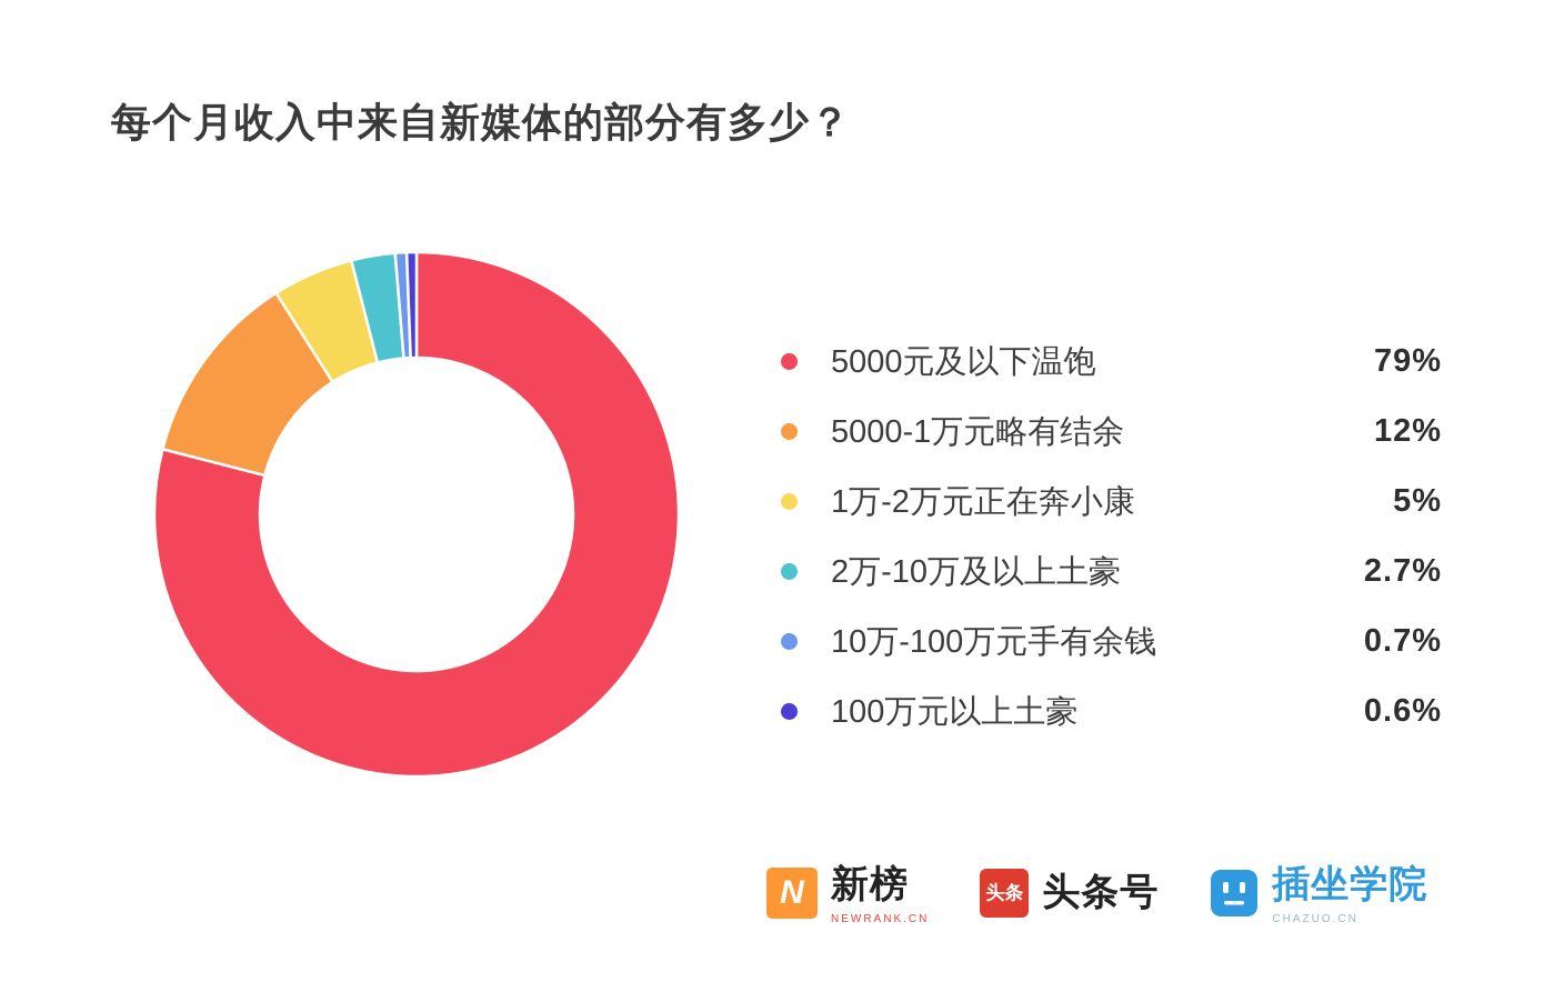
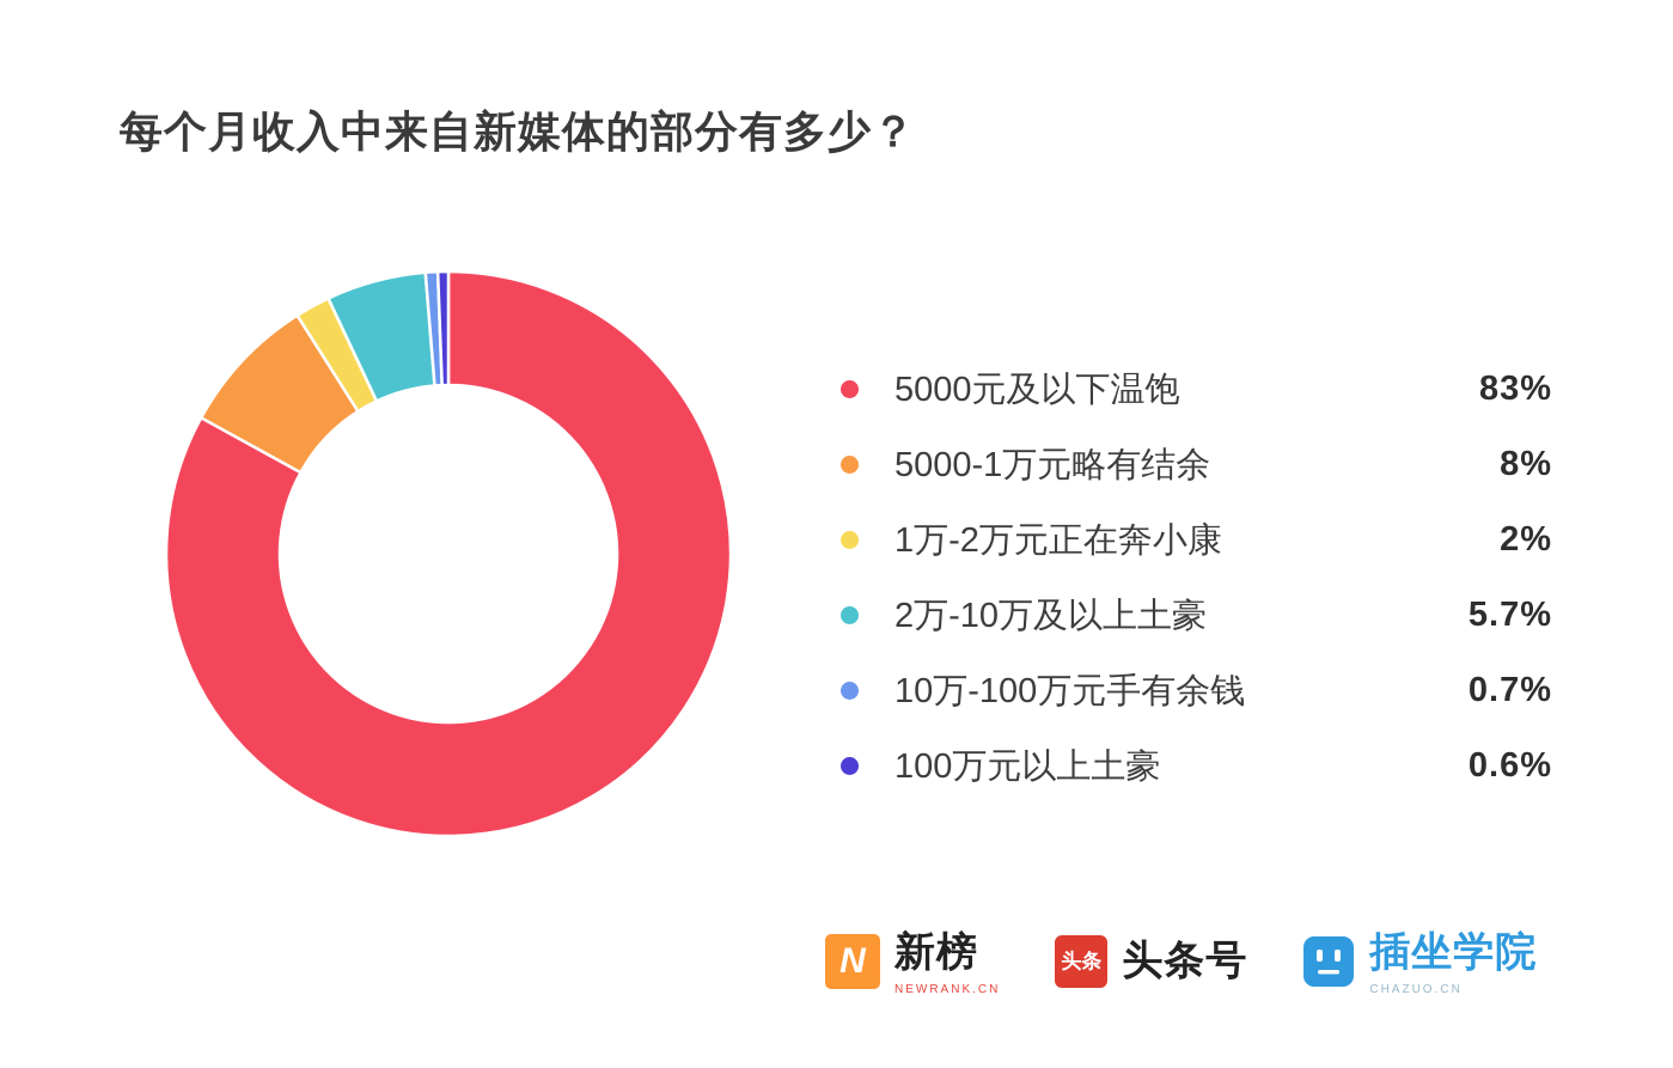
5000元及以下温饱: 79% -> 83%
5000-1万元略有结余: 12% -> 8%
1万-2万元正在奔小康: 5% -> 2%
2万-10万及以上土豪: 2.7% -> 5.7%
